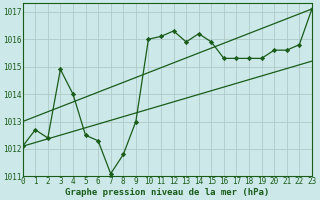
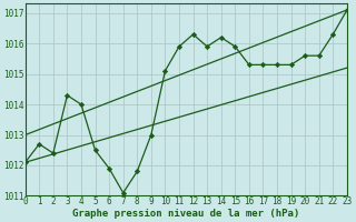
3: 1014.9 -> 1014.3
6: 1012.3 -> 1011.9
10: 1016.0 -> 1015.1
11: 1016.1 -> 1015.9
22: 1015.8 -> 1016.3
